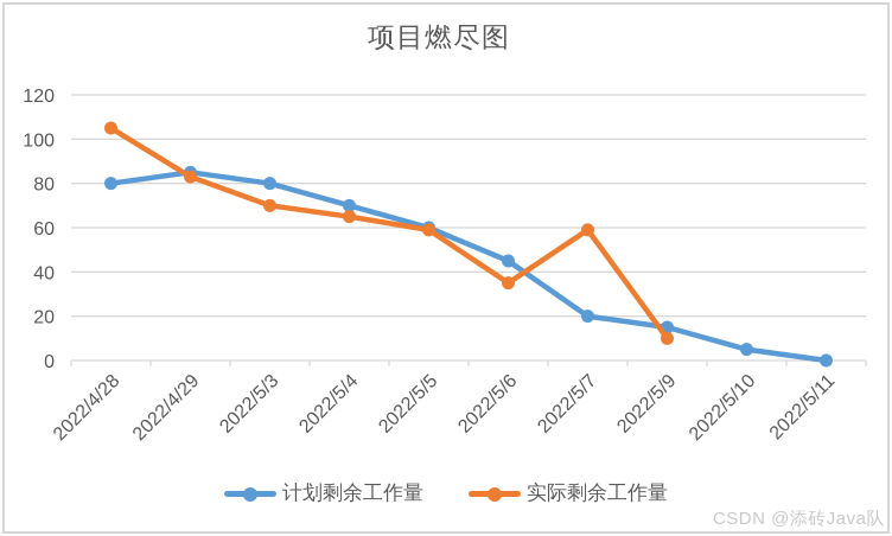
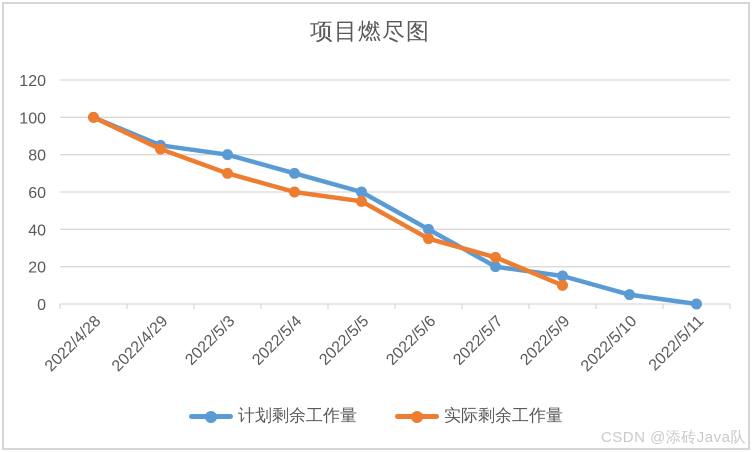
计划剩余工作量/2022/4/28: 80 -> 100
实际剩余工作量/2022/4/28: 105 -> 100
实际剩余工作量/2022/5/4: 65 -> 60
实际剩余工作量/2022/5/5: 59 -> 55
计划剩余工作量/2022/5/6: 45 -> 40
实际剩余工作量/2022/5/7: 59 -> 25
